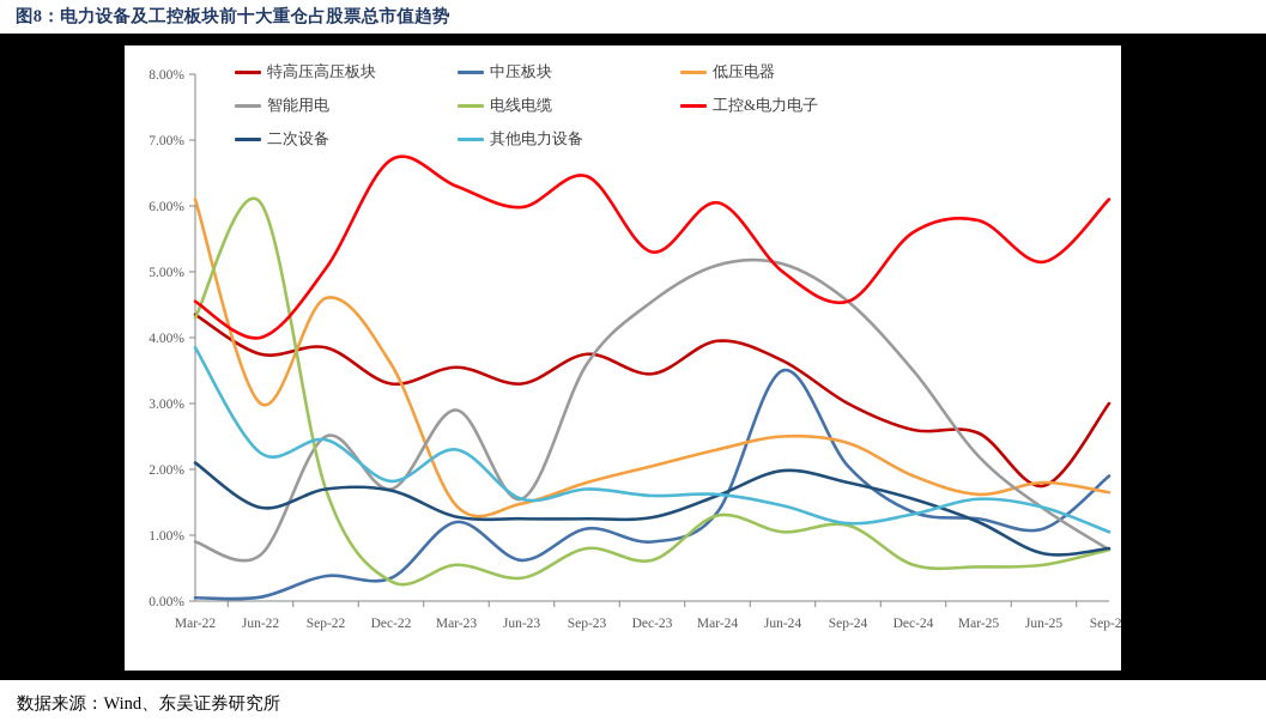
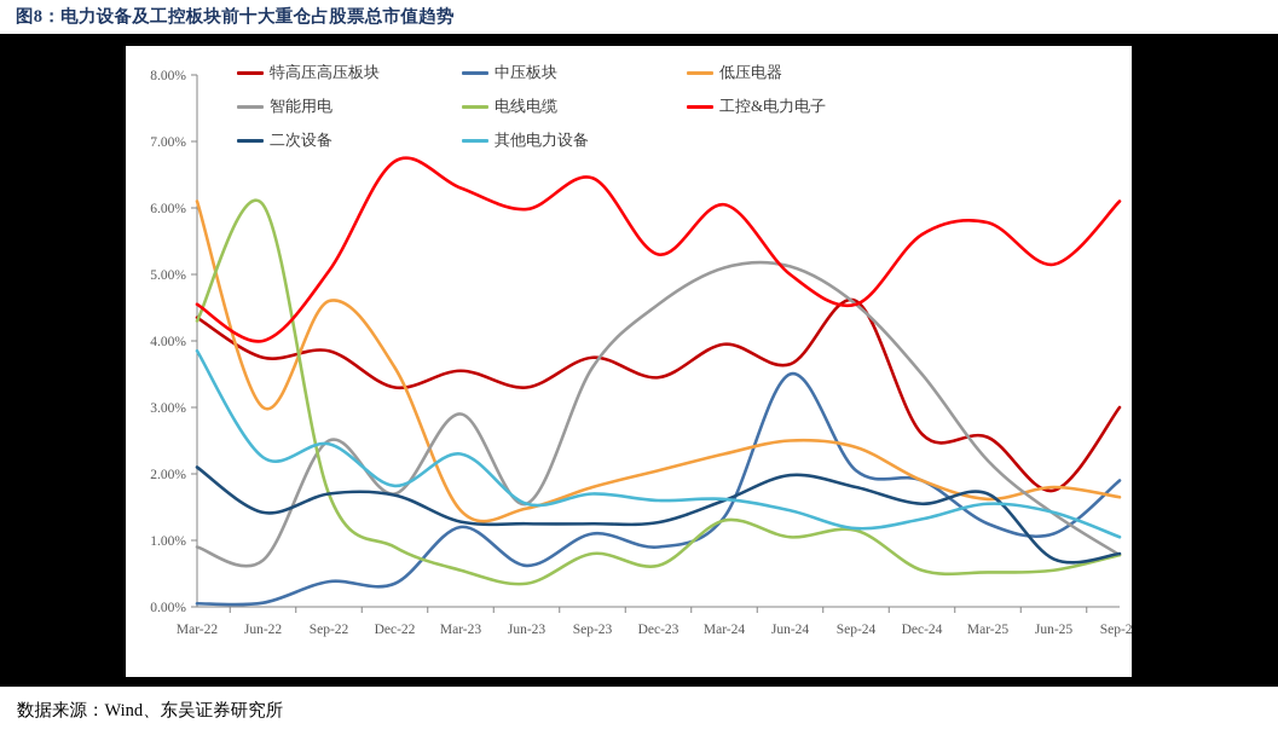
电线电缆/Dec-22: 0.3% -> 0.9%
特高压高压板块/Sep-24: 3.0% -> 4.6%
中压板块/Dec-24: 1.4% -> 1.9%
二次设备/Mar-25: 1.2% -> 1.7%
